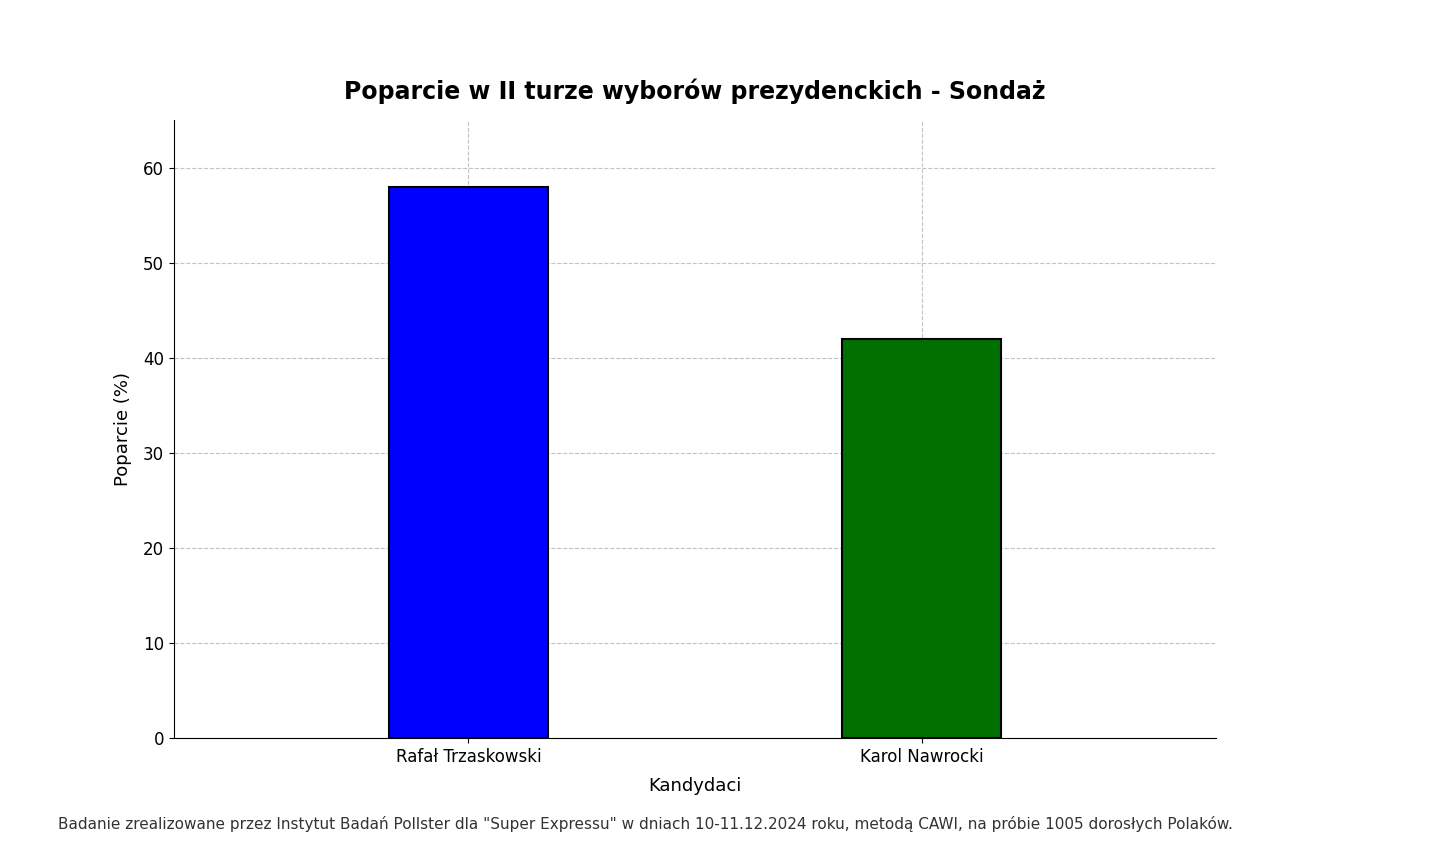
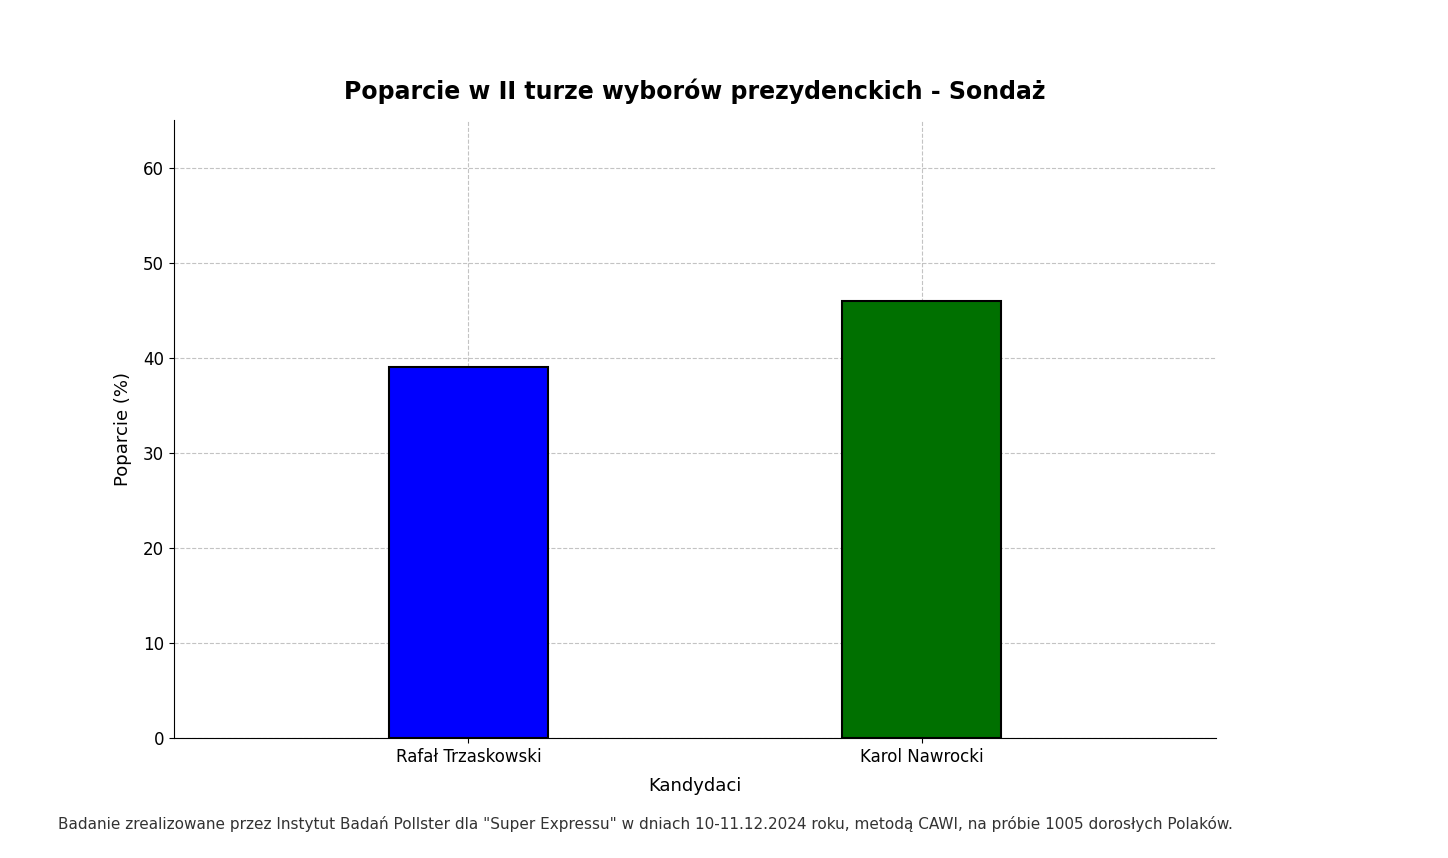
Rafał Trzaskowski: 58 -> 39
Karol Nawrocki: 42 -> 46
